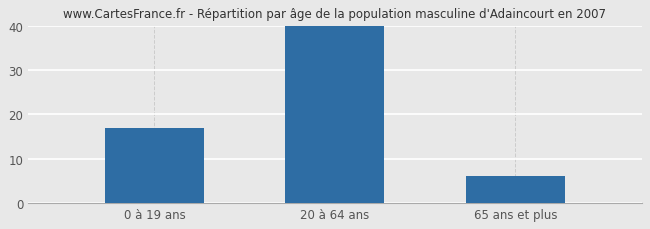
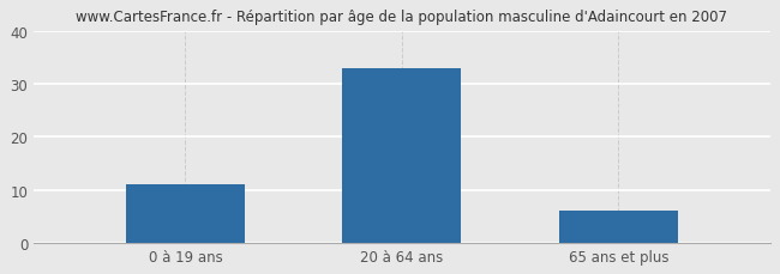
0 à 19 ans: 17 -> 11
20 à 64 ans: 40 -> 33
